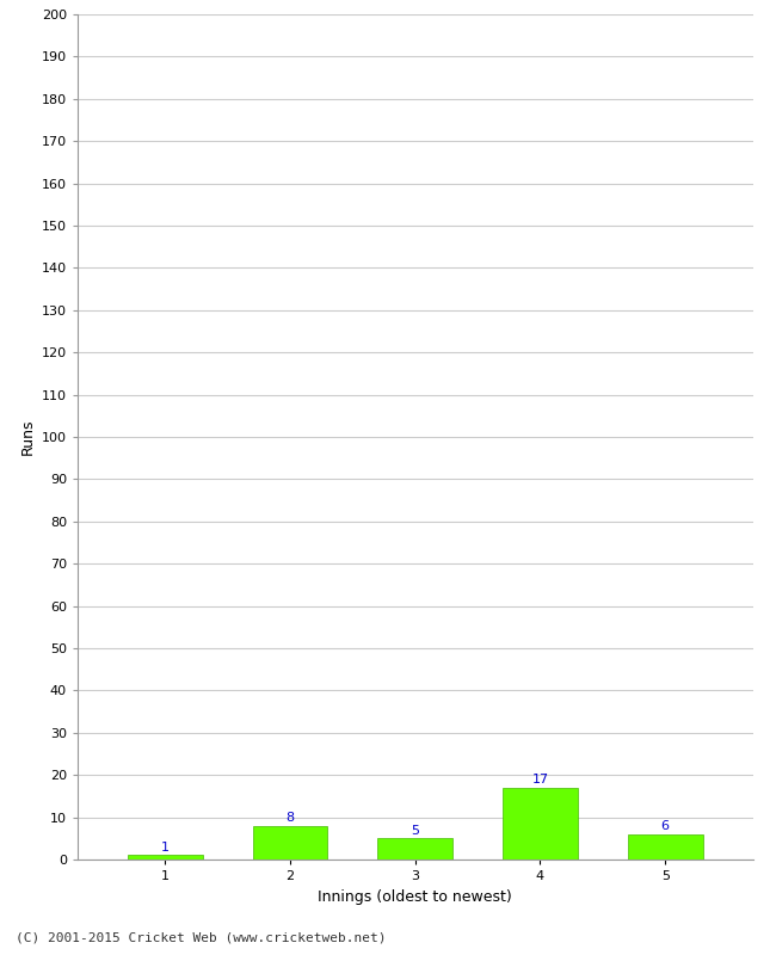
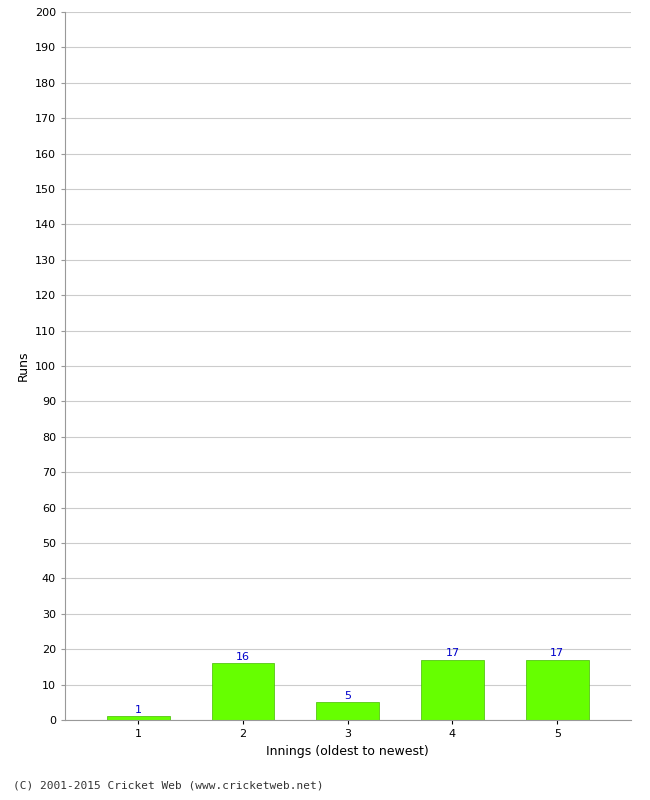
2: 8 -> 16
5: 6 -> 17
